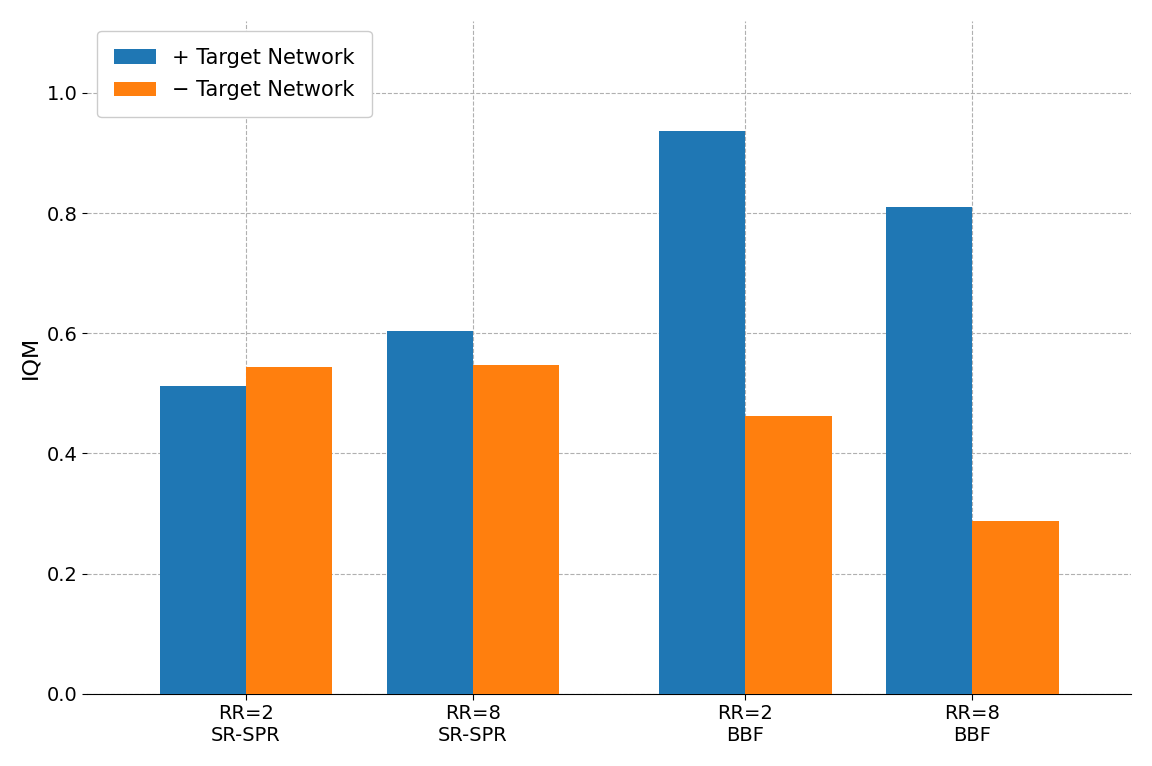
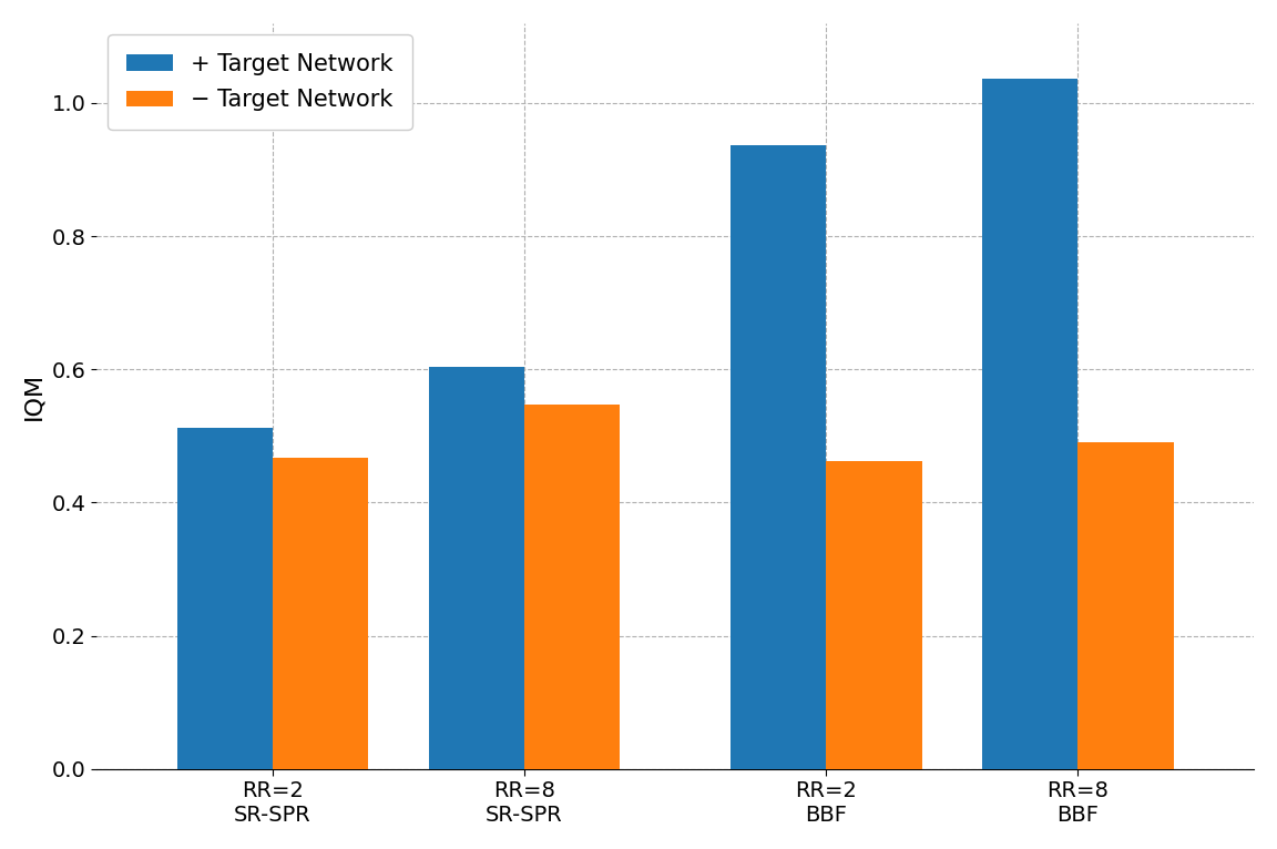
− Target Network/RR=2 SR-SPR: 0.544 -> 0.468
+ Target Network/RR=8 BBF: 0.810 -> 1.036
− Target Network/RR=8 BBF: 0.288 -> 0.490
